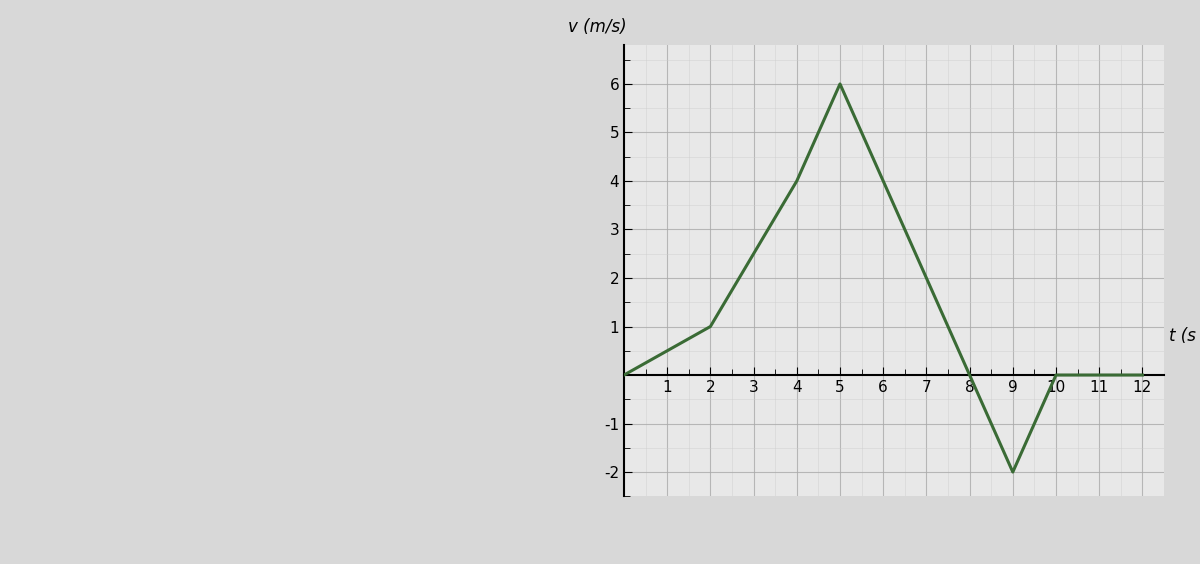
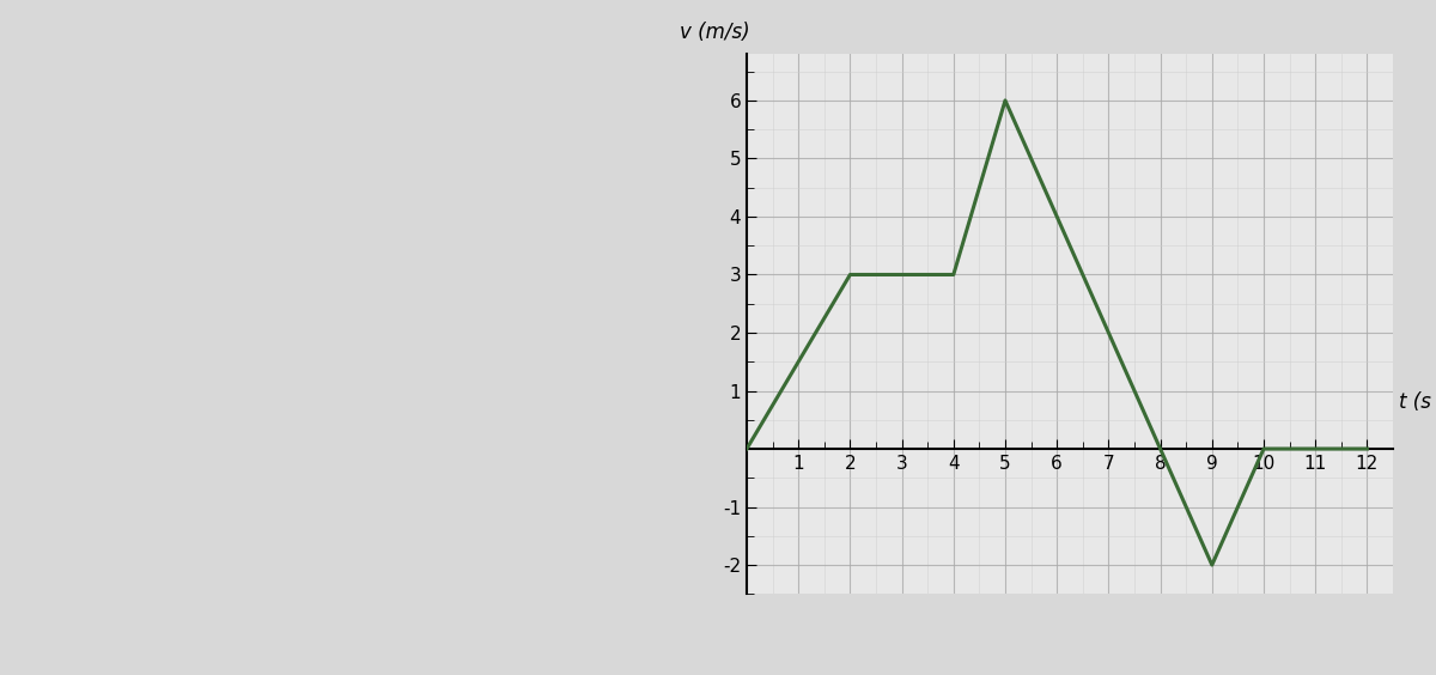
2: 1 -> 3
4: 4 -> 3
